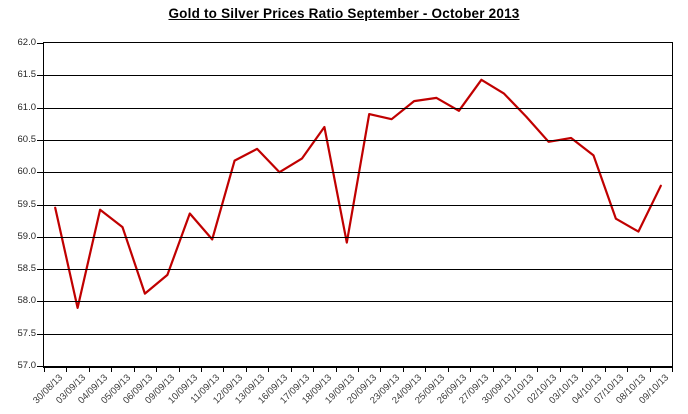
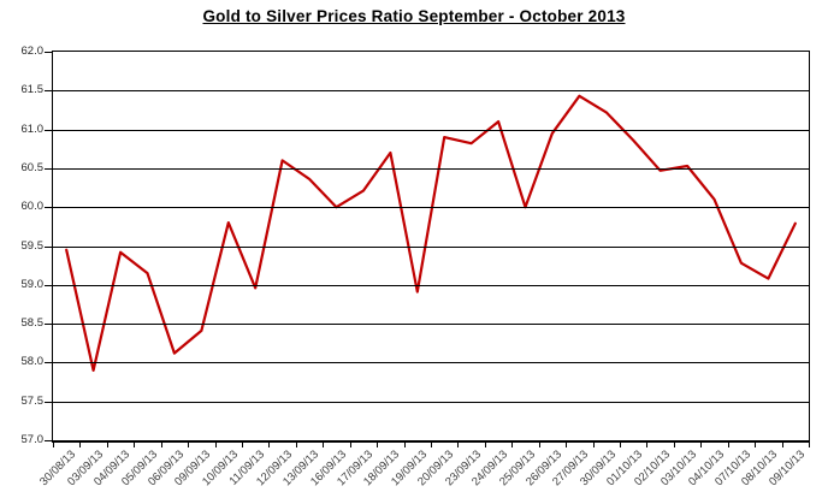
10/09/13: 59.4 -> 59.8
12/09/13: 60.2 -> 60.6
25/09/13: 61.1 -> 60.0
04/10/13: 60.3 -> 60.1
